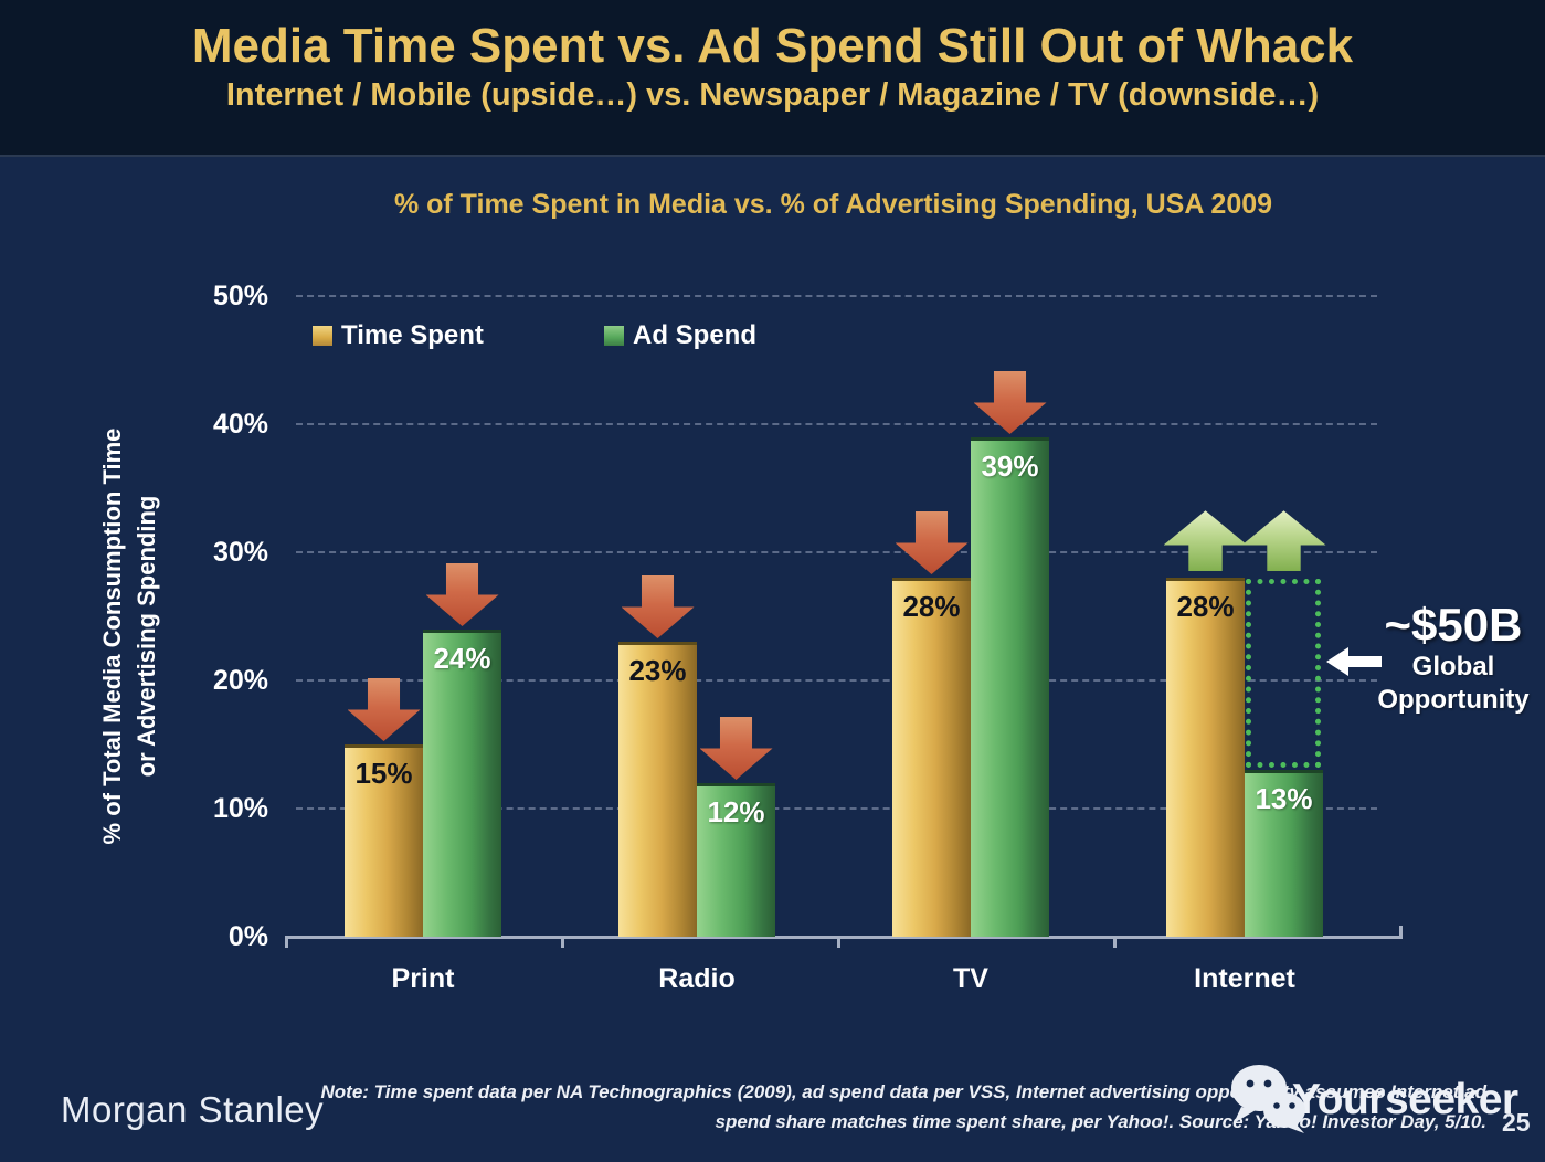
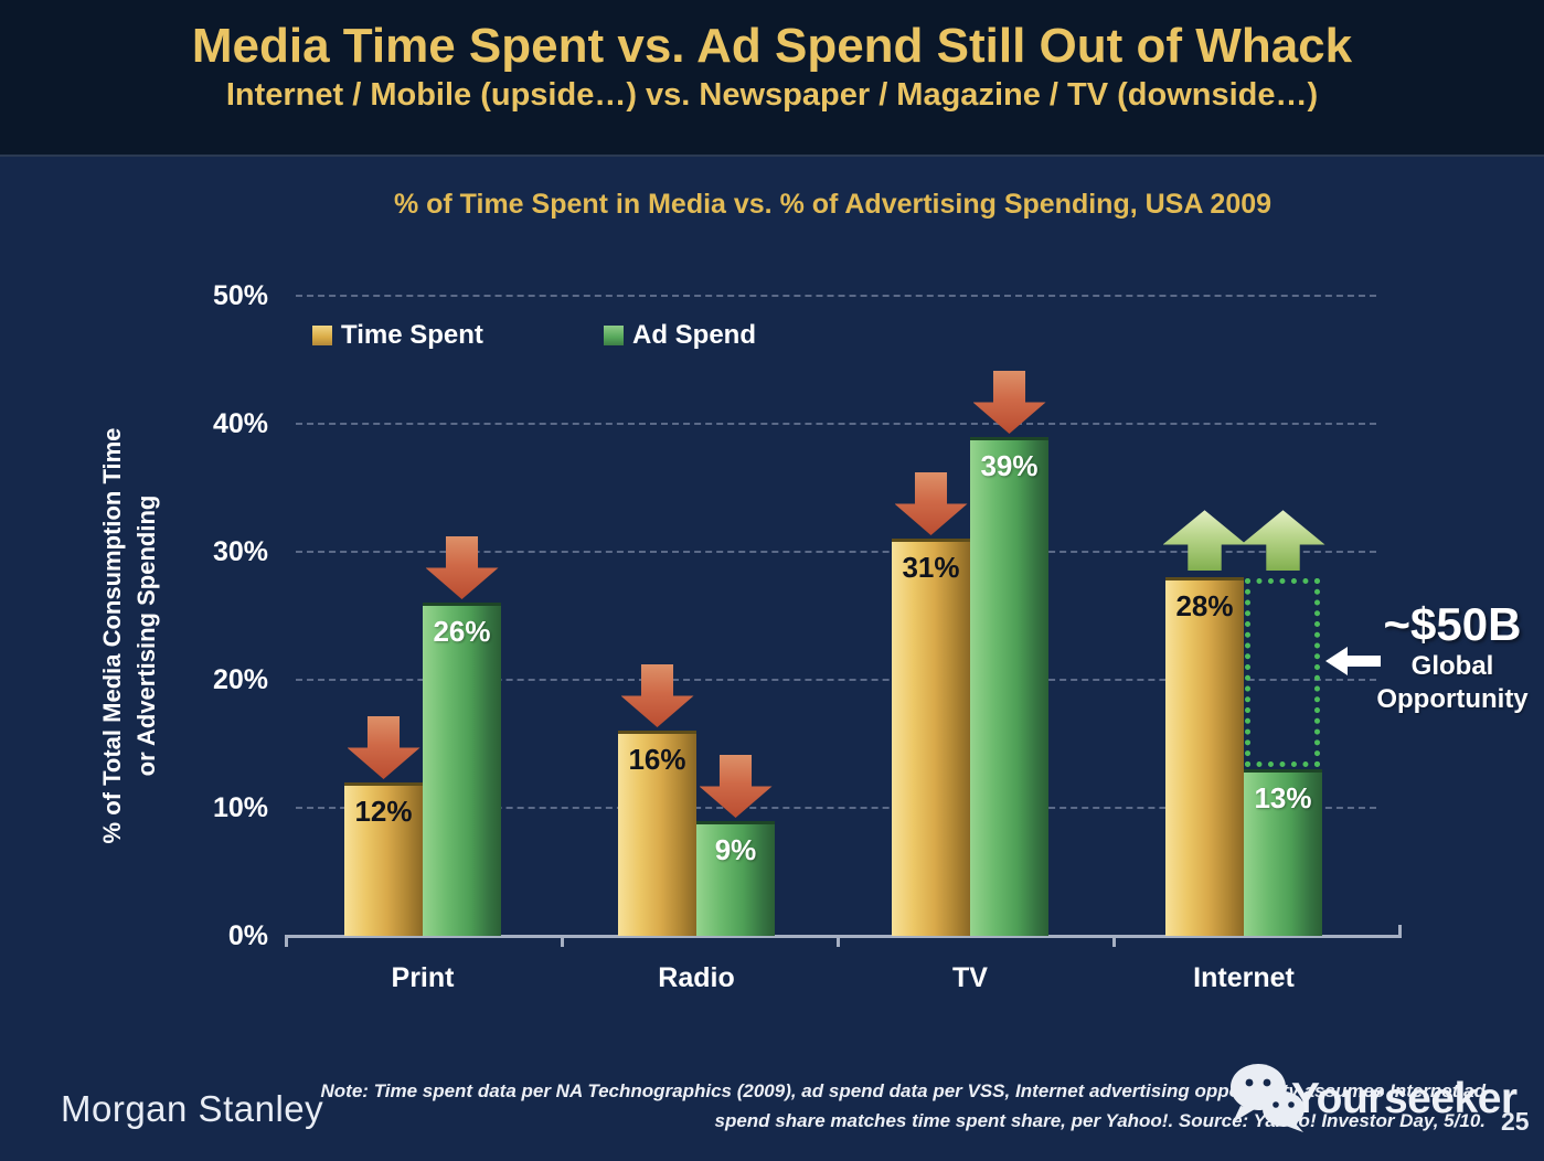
Time Spent/Print: 15% -> 12%
Ad Spend/Print: 24% -> 26%
Time Spent/Radio: 23% -> 16%
Ad Spend/Radio: 12% -> 9%
Time Spent/TV: 28% -> 31%
